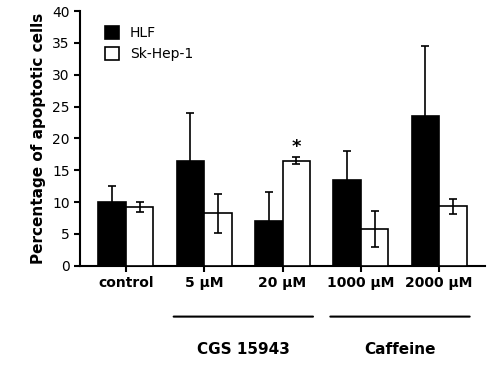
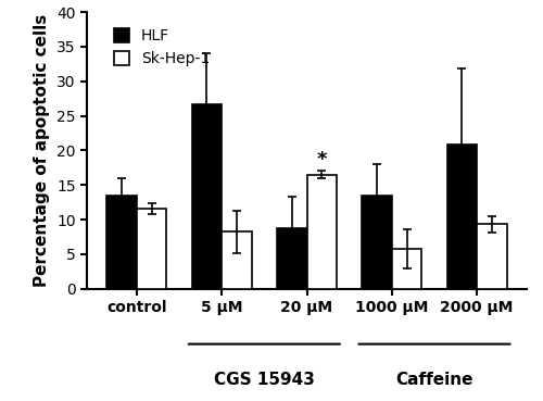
HLF/control: 10.0 -> 13.4
Sk-Hep-1/control: 9.2 -> 11.6
HLF/5 μM: 16.5 -> 26.6
HLF/20 μM: 7.0 -> 8.8
HLF/2000 μM: 23.5 -> 20.8
